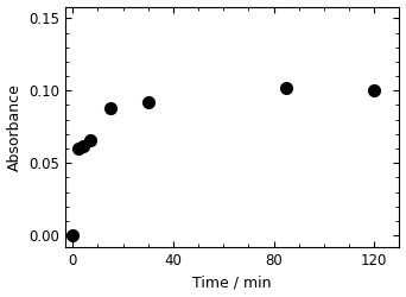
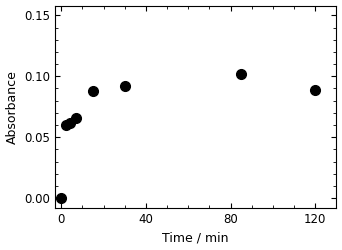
120: 0.100 -> 0.089
